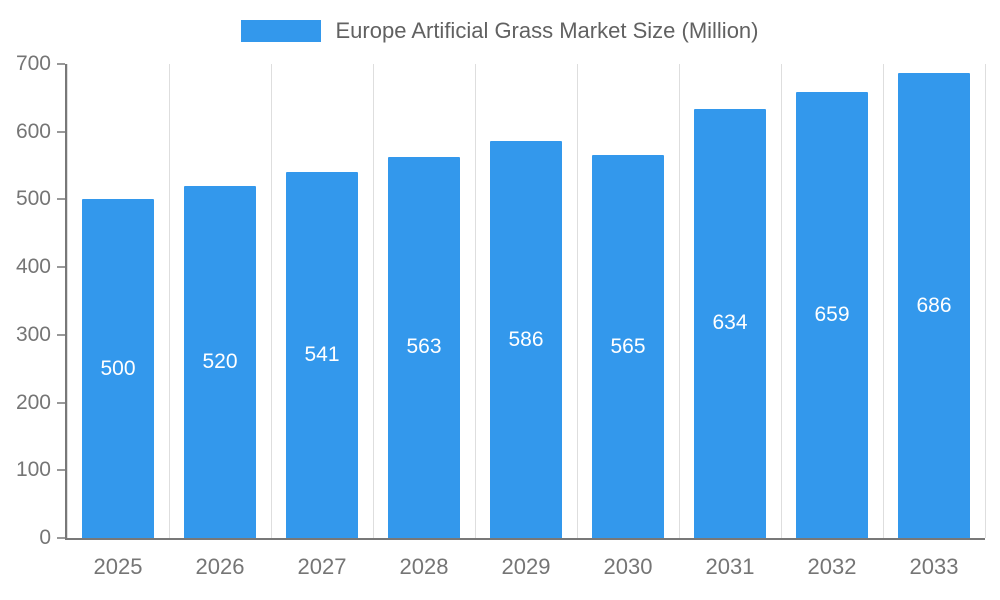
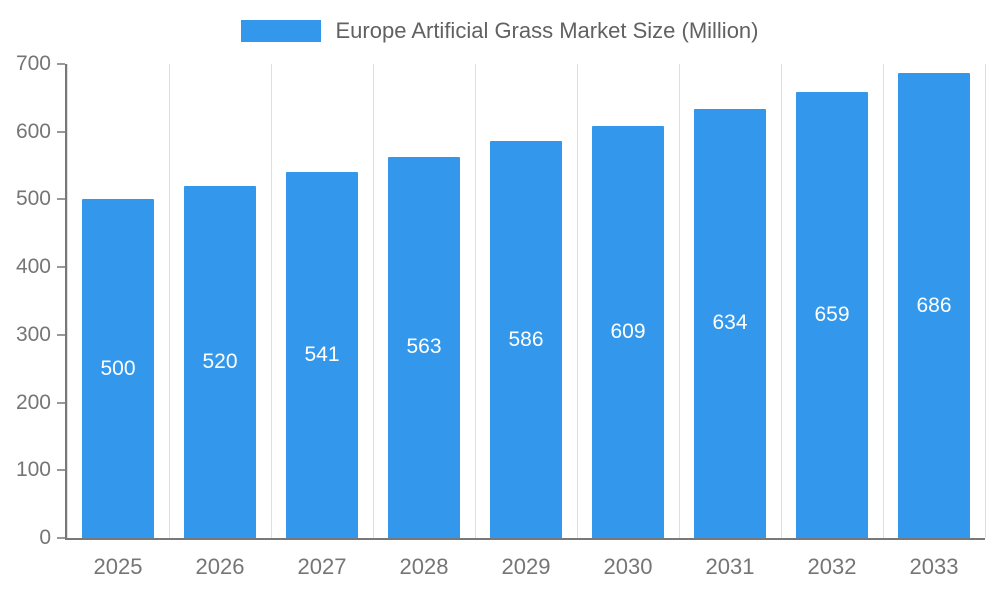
2030: 565 -> 609
